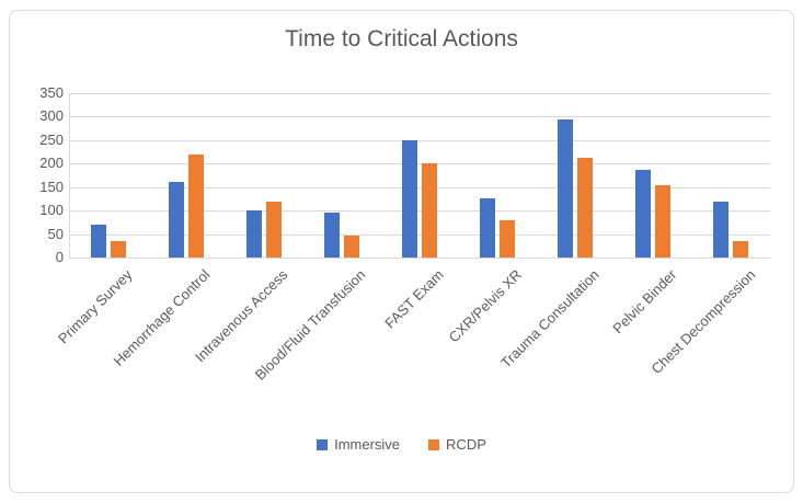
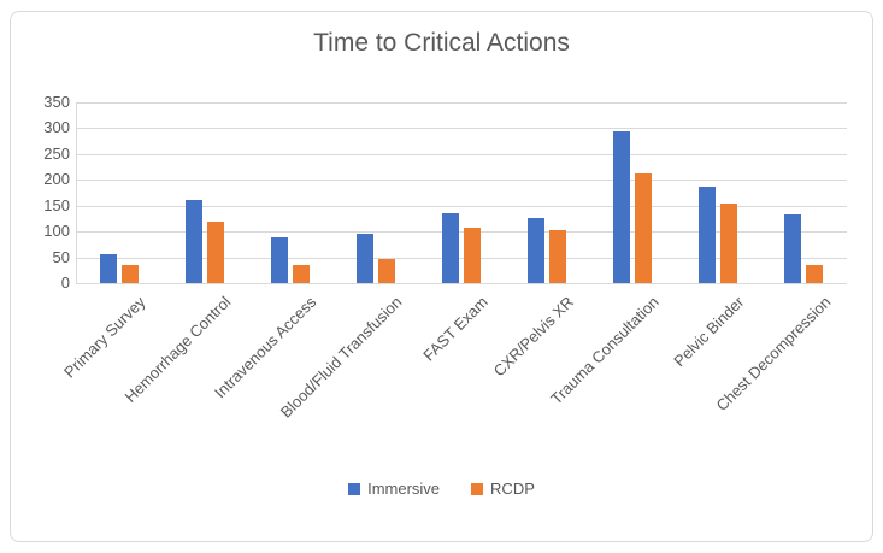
Immersive/Primary Survey: 70 -> 60
RCDP/Hemorrhage Control: 220 -> 120
Immersive/Intravenous Access: 100 -> 90
RCDP/Intravenous Access: 120 -> 40
Immersive/FAST Exam: 250 -> 140
RCDP/FAST Exam: 200 -> 110
RCDP/CXR/Pelvis XR: 80 -> 100
Immersive/Chest Decompression: 120 -> 130
